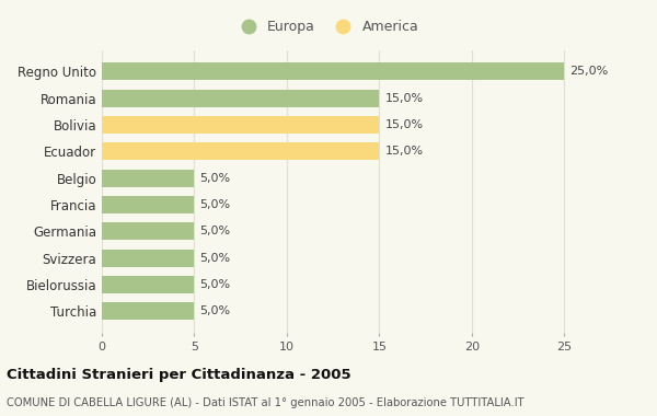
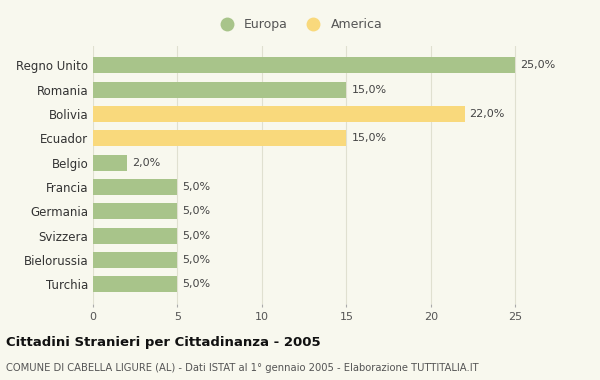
Bolivia: 15,0% -> 22,0%
Belgio: 5,0% -> 2,0%
